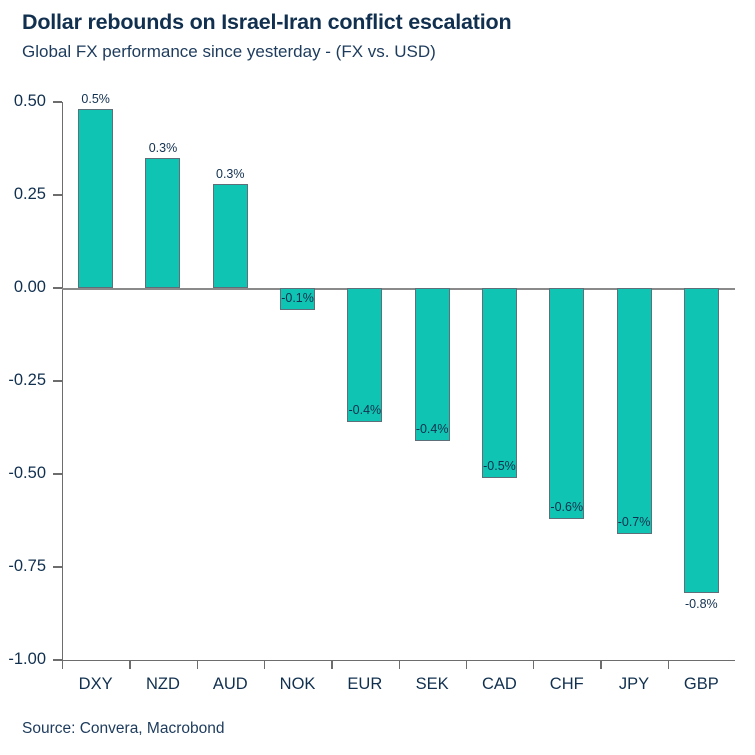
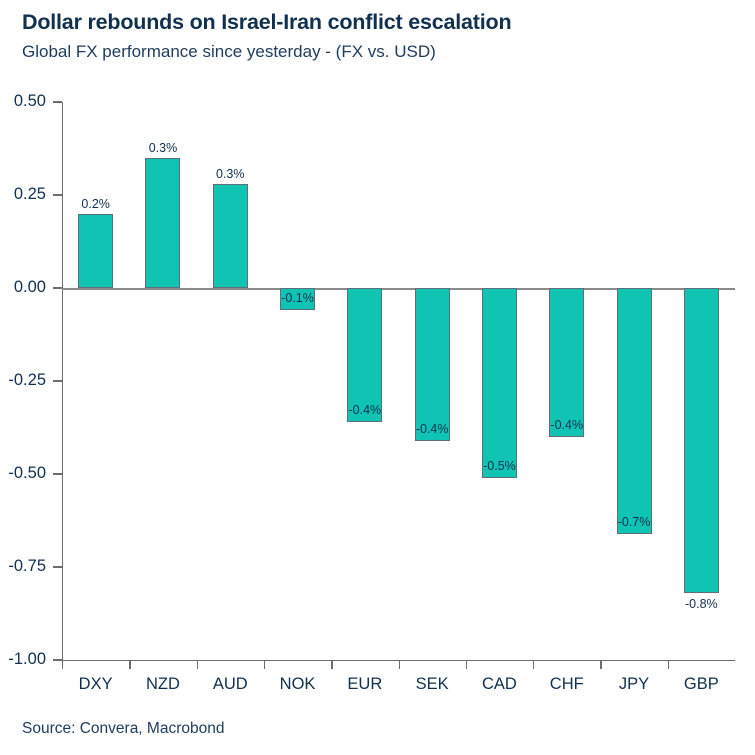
DXY: 0.5% -> 0.2%
CHF: -0.6% -> -0.4%
